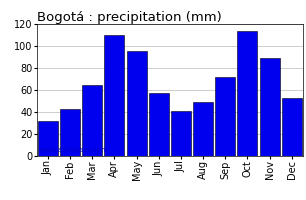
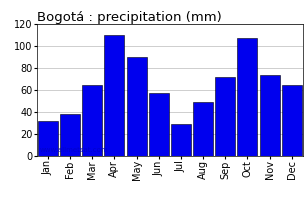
Feb: 43 -> 38
May: 95 -> 90
Jul: 41 -> 29
Oct: 114 -> 107
Nov: 89 -> 74
Dec: 53 -> 65
